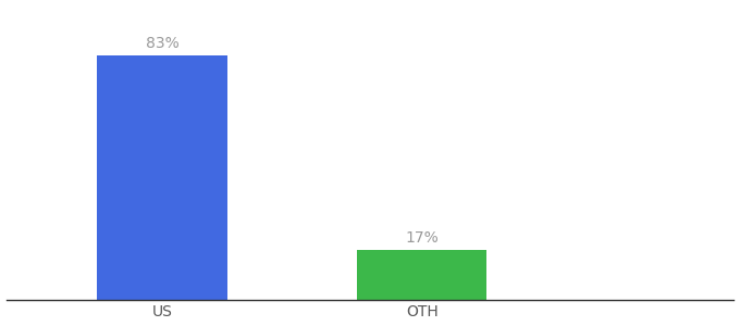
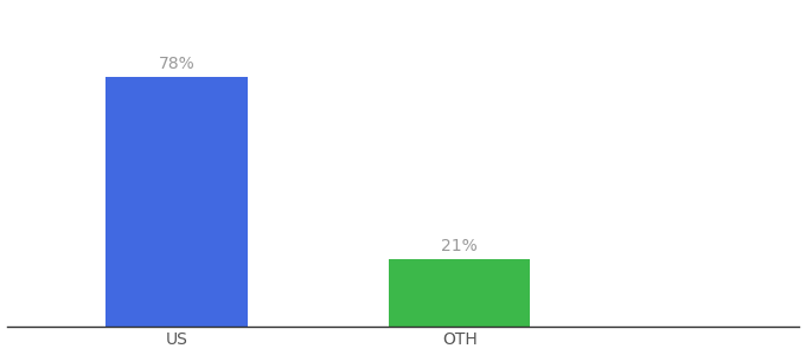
US: 83% -> 78%
OTH: 17% -> 21%
